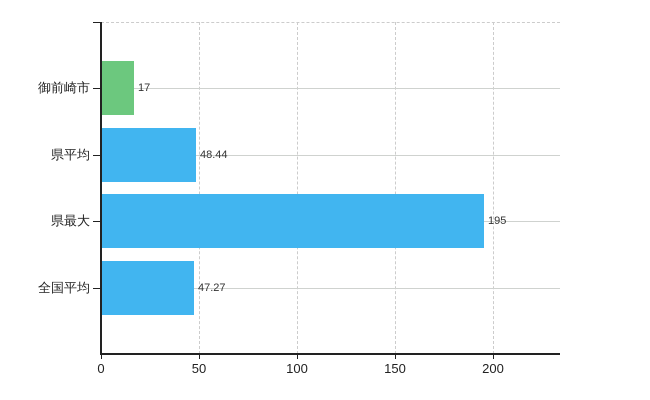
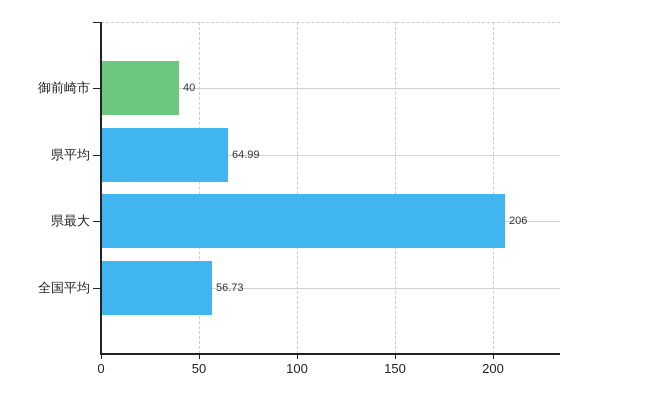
御前崎市: 17 -> 40
県平均: 48.44 -> 64.99
県最大: 195 -> 206
全国平均: 47.27 -> 56.73
